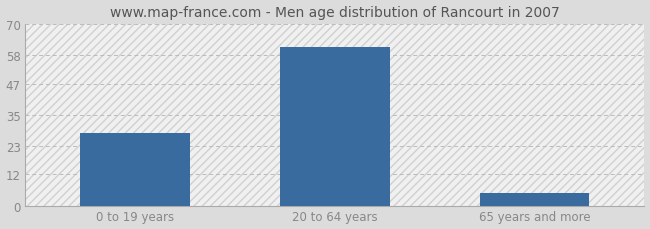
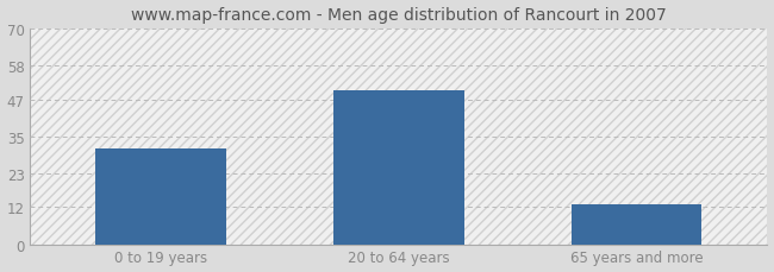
0 to 19 years: 28 -> 31
20 to 64 years: 61 -> 50
65 years and more: 5 -> 13
